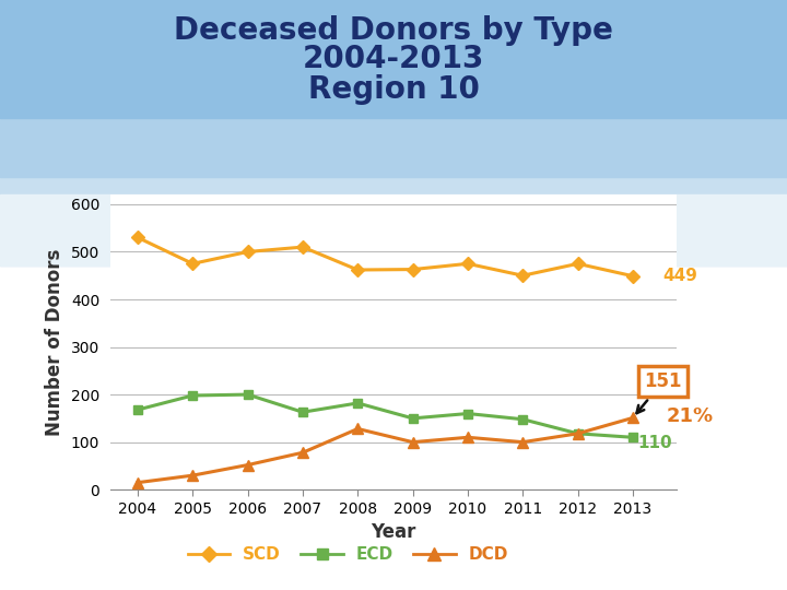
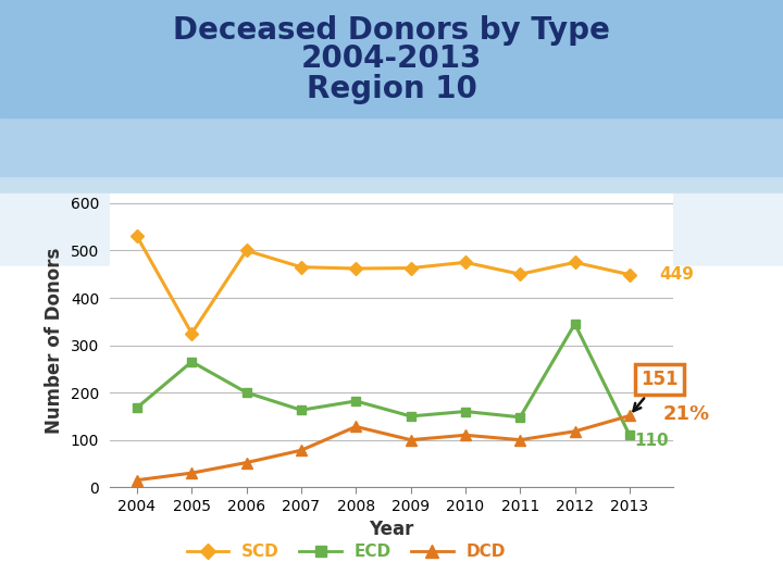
SCD/2005: 475 -> 325
ECD/2005: 198 -> 265
SCD/2007: 510 -> 465
ECD/2012: 118 -> 345
